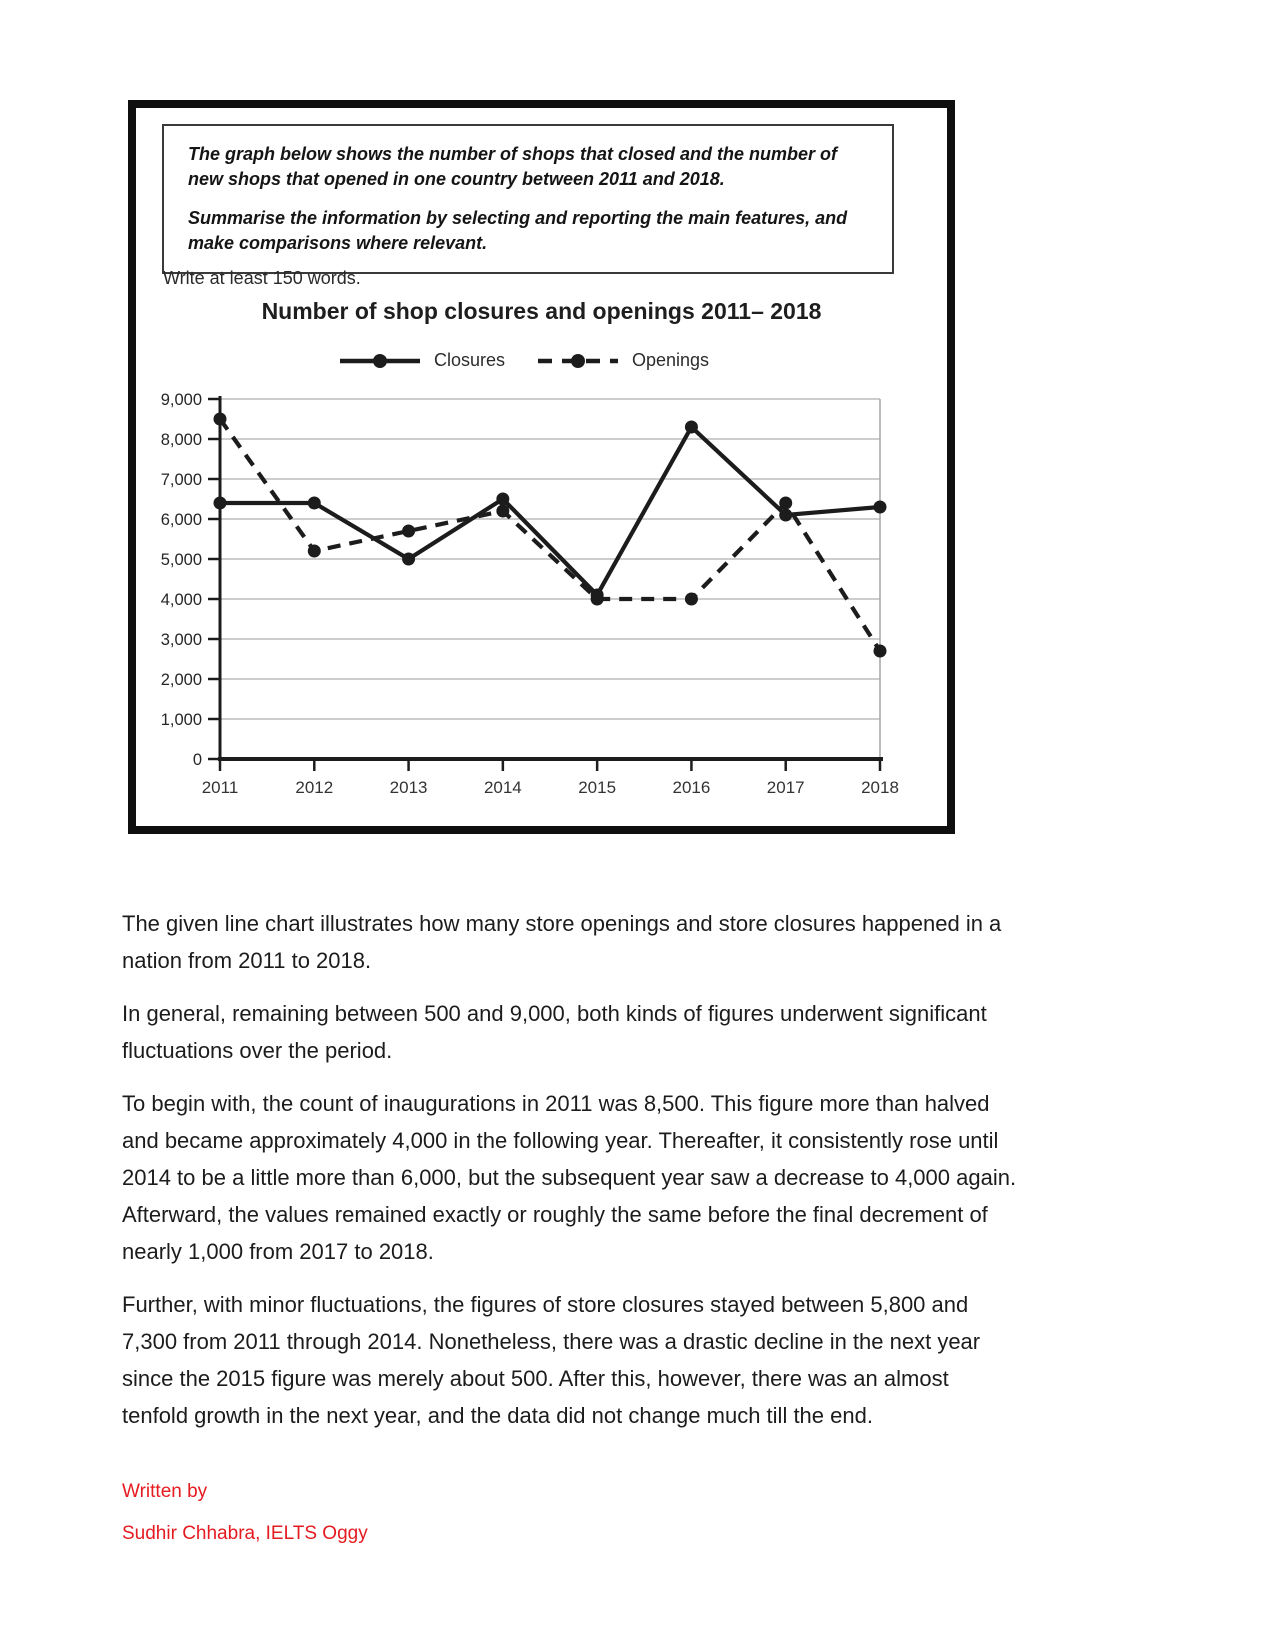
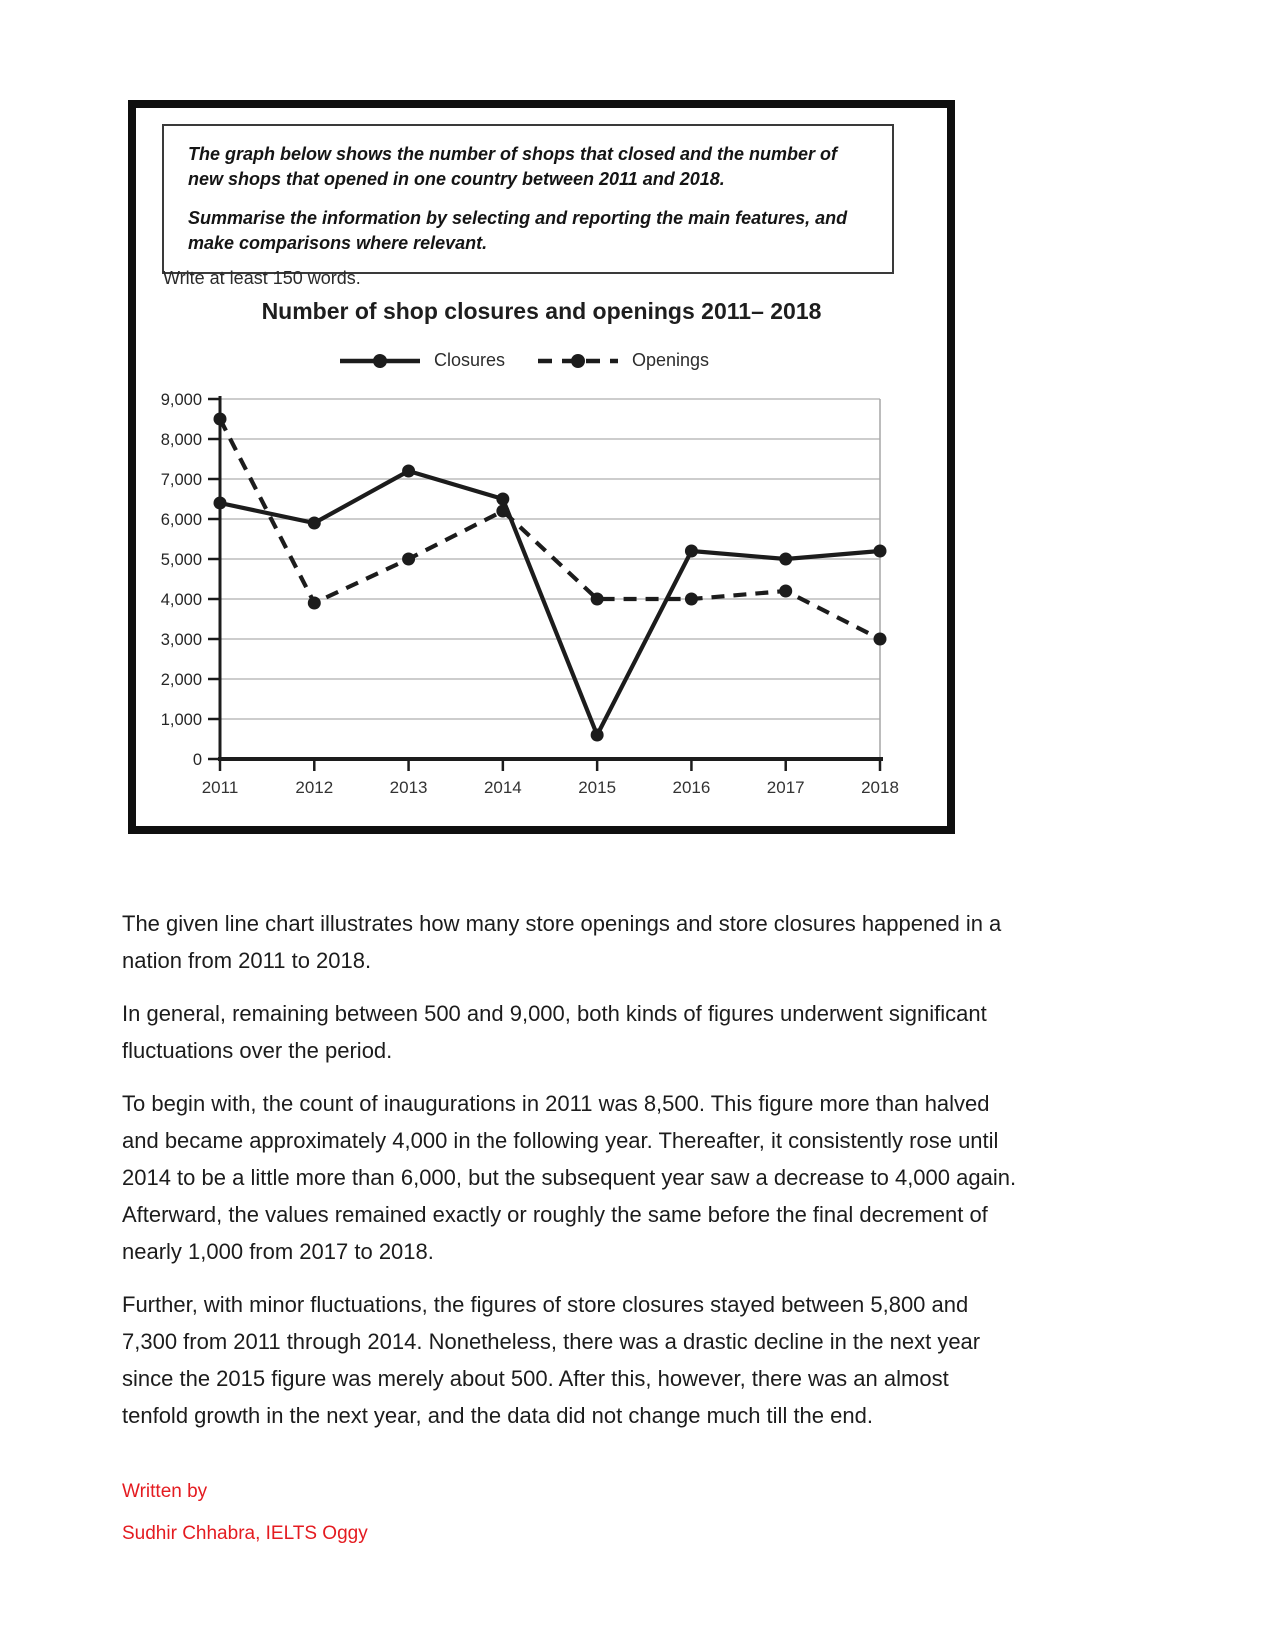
Closures/2012: 6400 -> 5900
Openings/2012: 5200 -> 3900
Closures/2013: 5000 -> 7200
Openings/2013: 5700 -> 5000
Closures/2015: 4100 -> 600
Closures/2016: 8300 -> 5200
Closures/2017: 6100 -> 5000
Openings/2017: 6400 -> 4200
Closures/2018: 6300 -> 5200
Openings/2018: 2700 -> 3000
